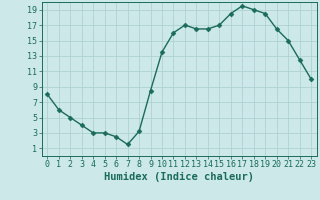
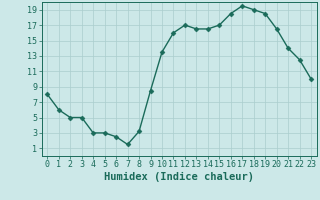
3: 4.0 -> 5.0
21: 15.0 -> 14.0
